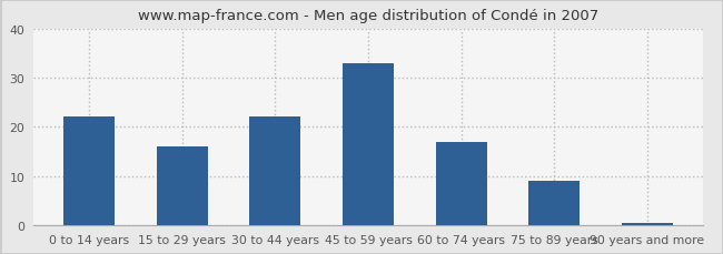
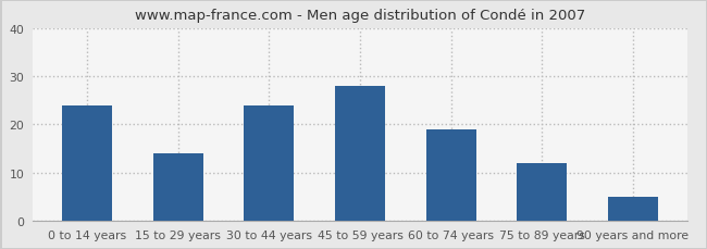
0 to 14 years: 22.0 -> 24.0
15 to 29 years: 16.0 -> 14.0
30 to 44 years: 22.0 -> 24.0
45 to 59 years: 33.0 -> 28.0
60 to 74 years: 17.0 -> 19.0
75 to 89 years: 9.0 -> 12.0
90 years and more: 0.5 -> 5.0
